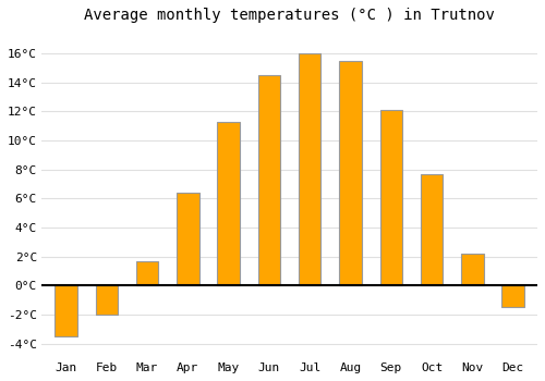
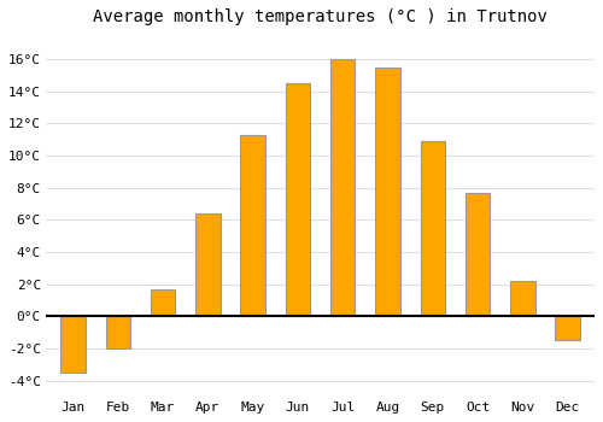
Sep: 12.1°C -> 10.9°C
